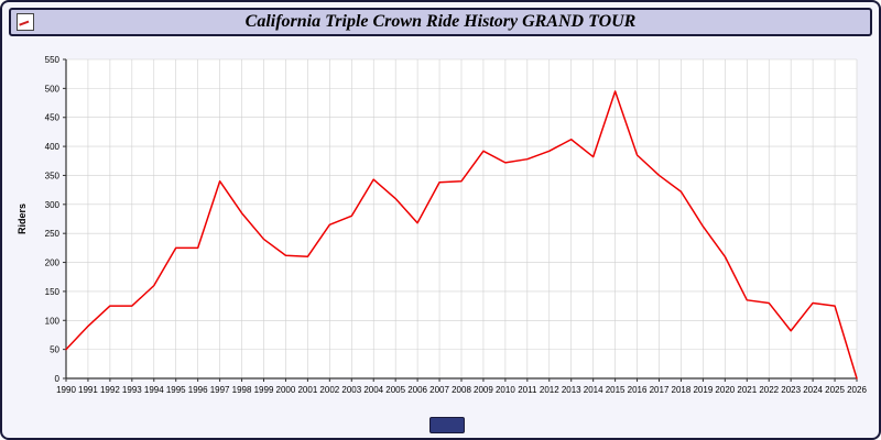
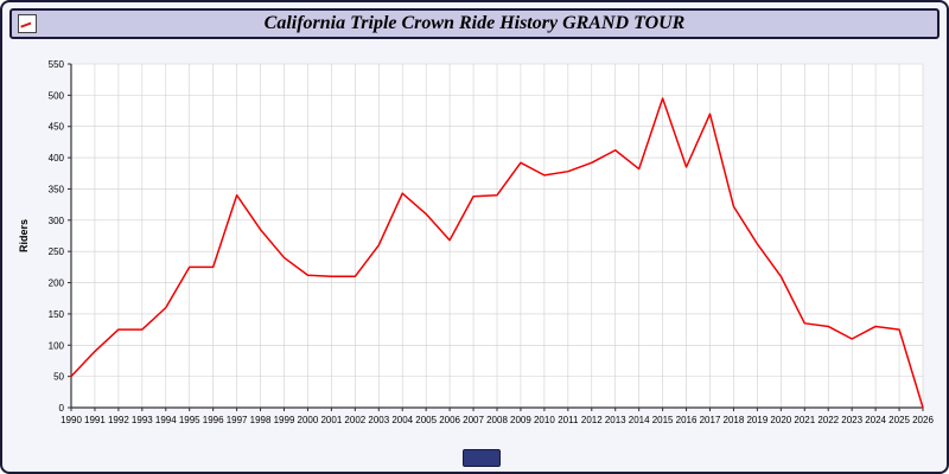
2002: 260 -> 210
2003: 280 -> 260
2017: 350 -> 470
2023: 80 -> 110
